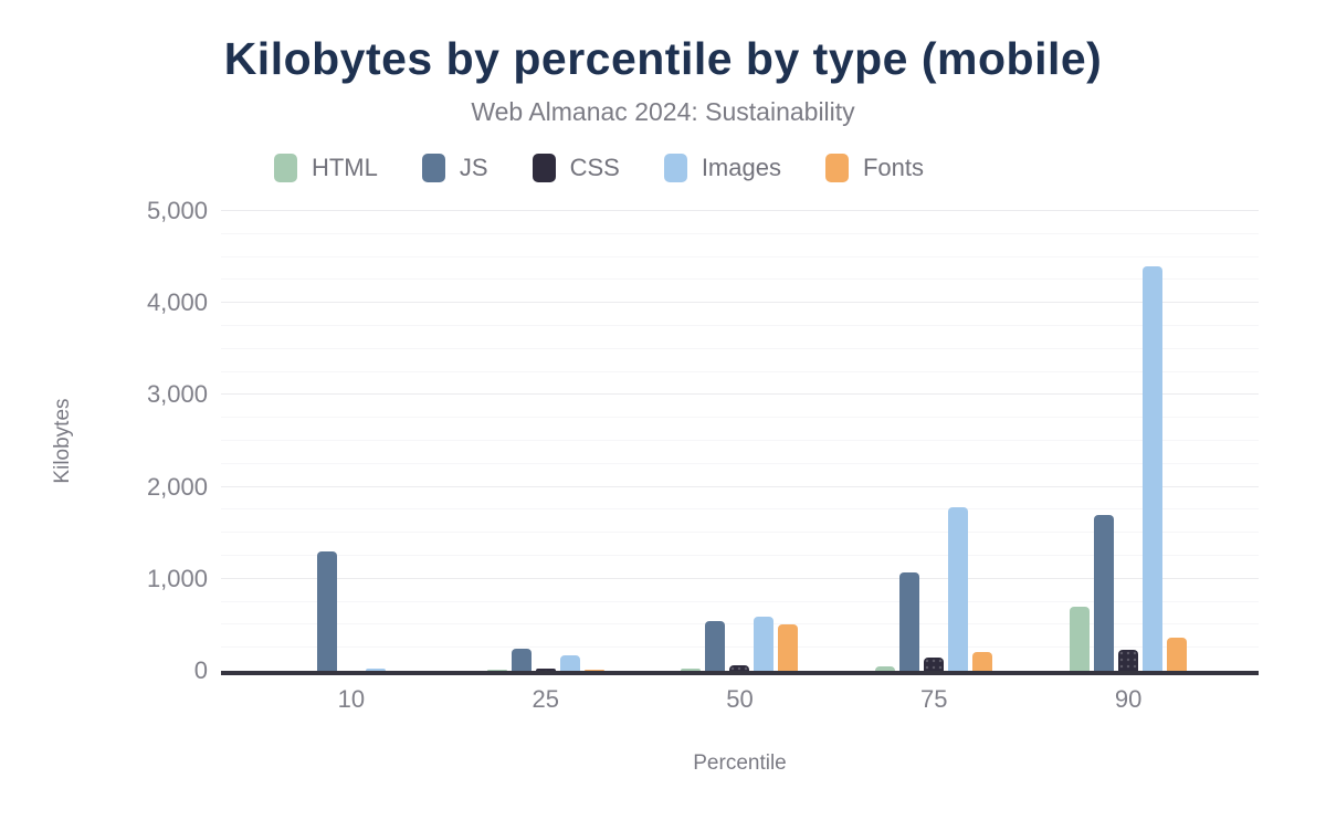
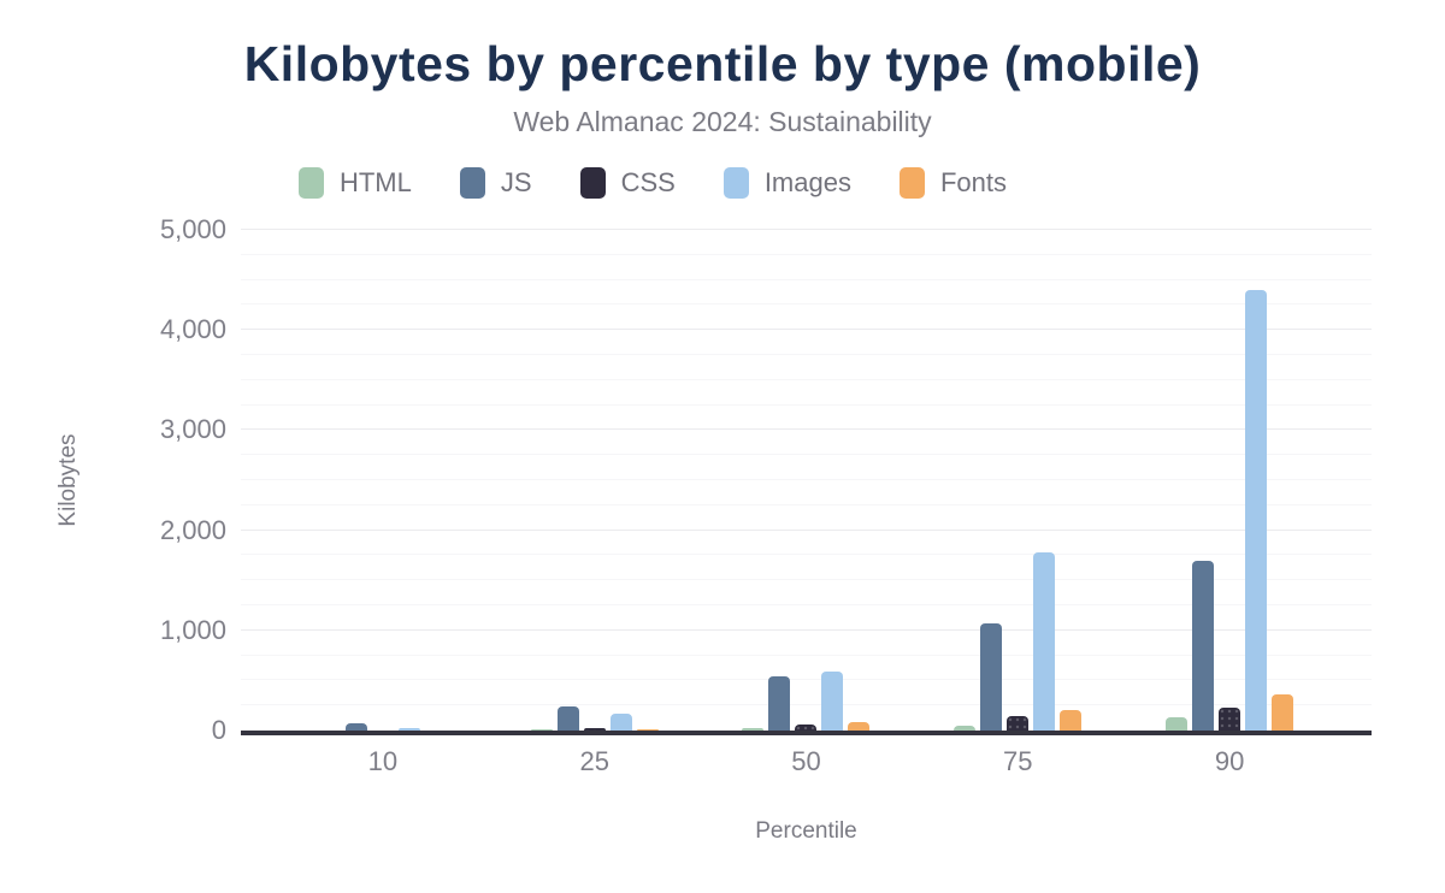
JS/10: 1300 -> 100
Fonts/50: 500 -> 100
HTML/90: 700 -> 100
